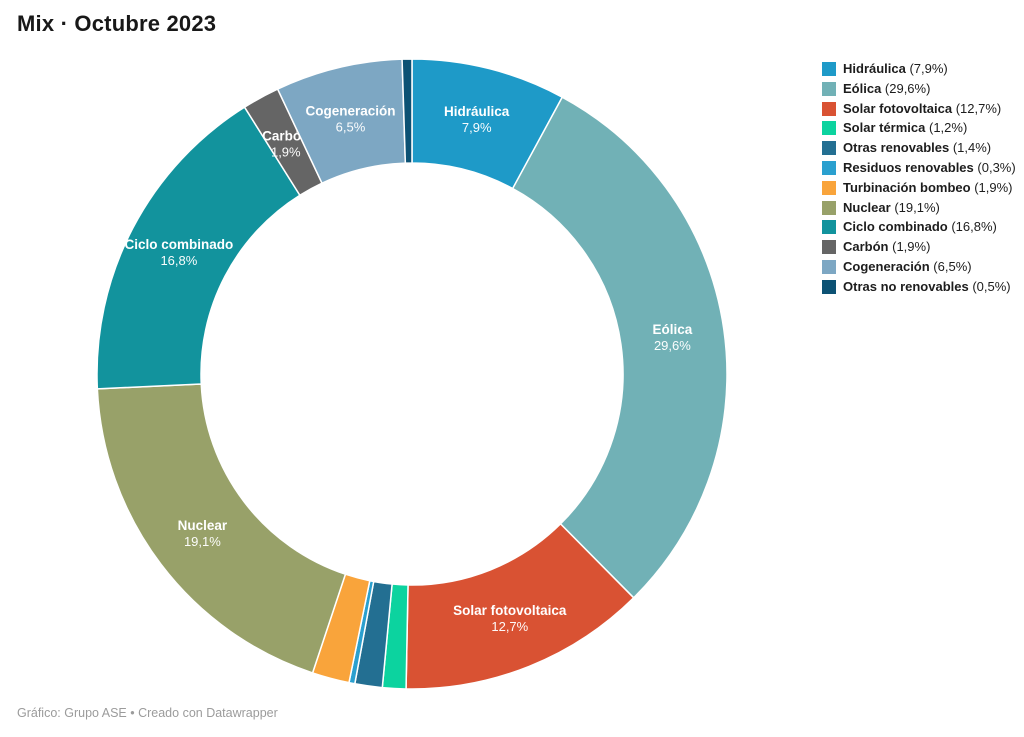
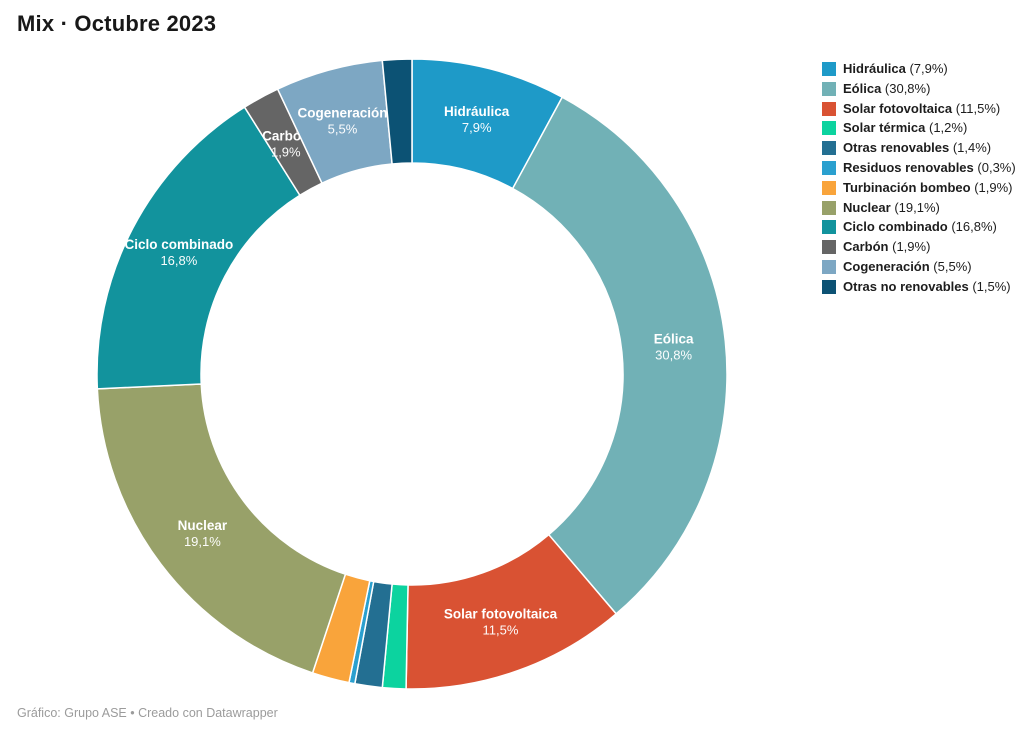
Eólica: 29,6% -> 30,8%
Solar fotovoltaica: 12,7% -> 11,5%
Cogeneración: 6,5% -> 5,5%
Otras no renovables: 0,5% -> 1,5%
